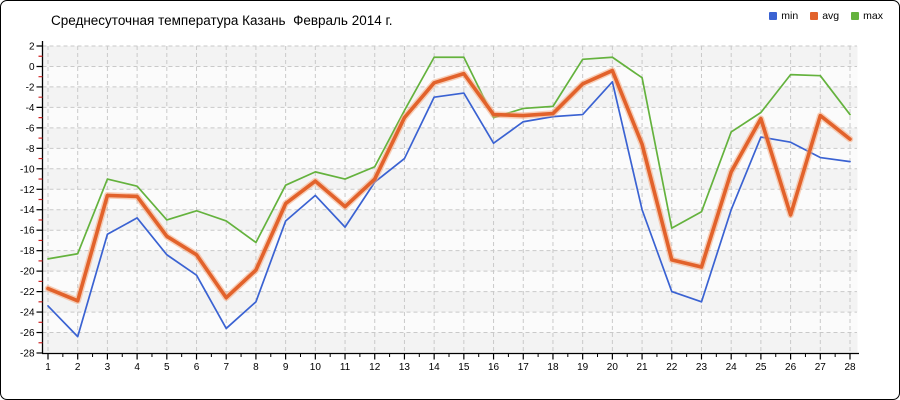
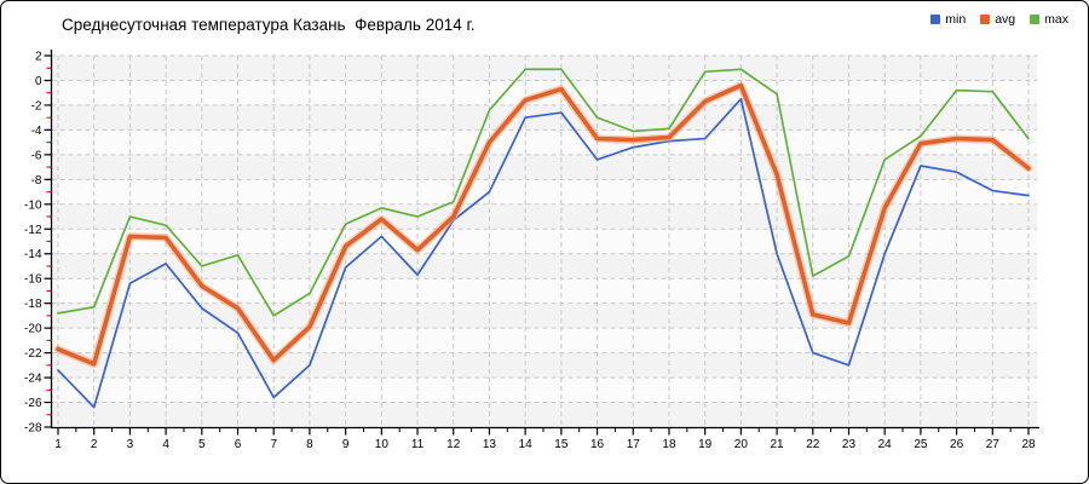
max/7: -15.1 -> -19.0
max/13: -4.3 -> -2.4
min/16: -7.5 -> -6.4
max/16: -5.0 -> -3.0
avg/26: -14.5 -> -4.7
